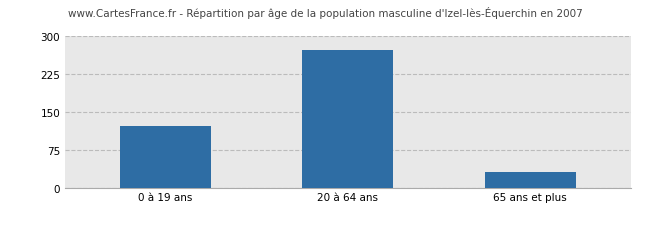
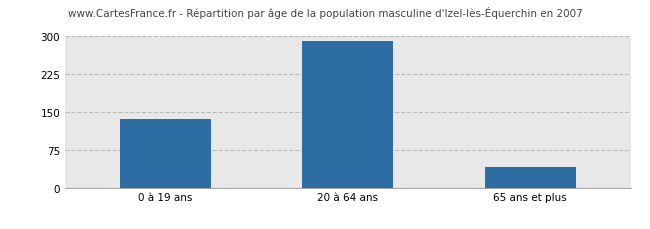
0 à 19 ans: 122 -> 135
20 à 64 ans: 272 -> 290
65 ans et plus: 30 -> 40
